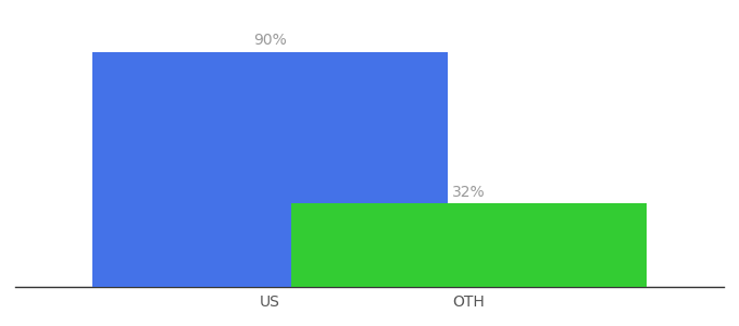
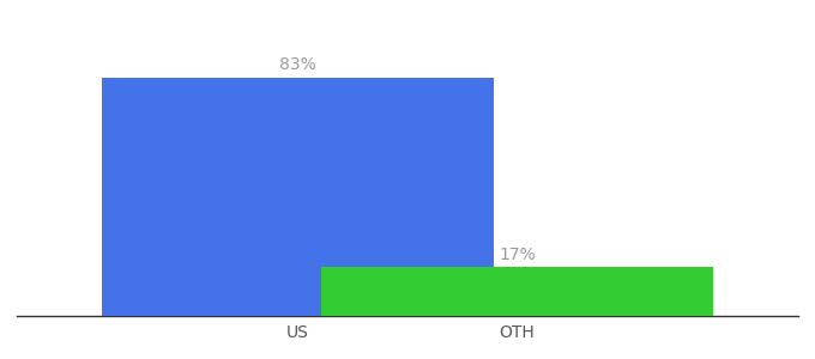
US: 90% -> 83%
OTH: 32% -> 17%
